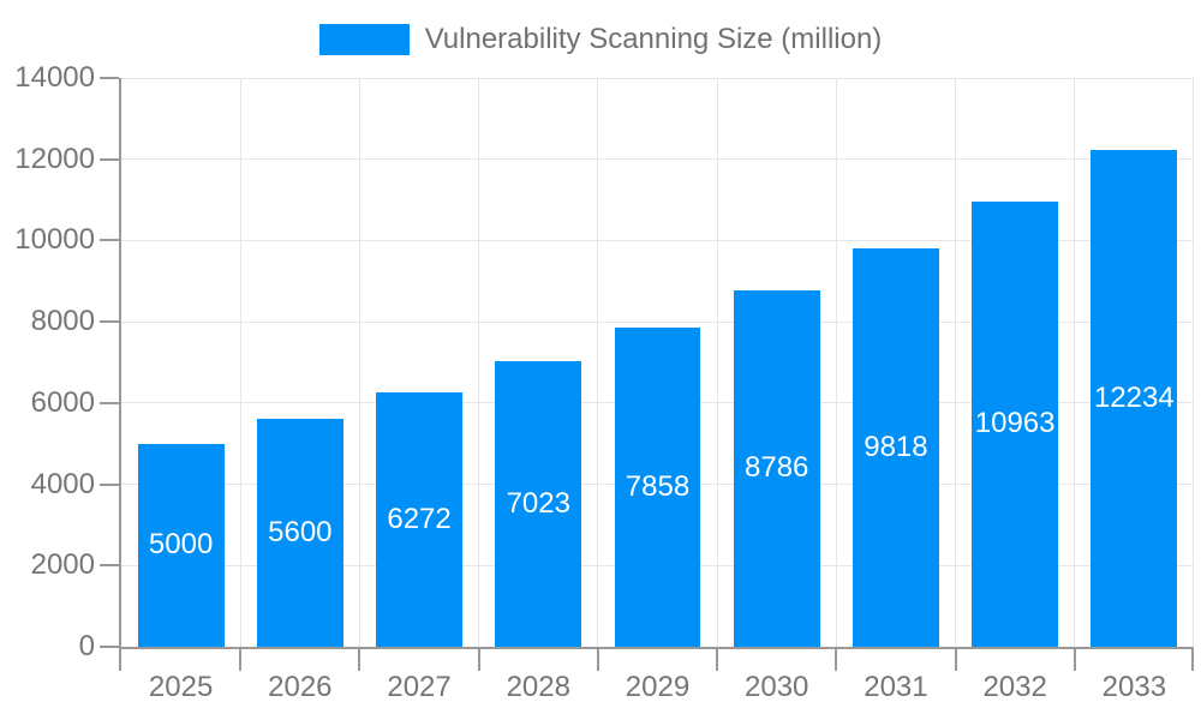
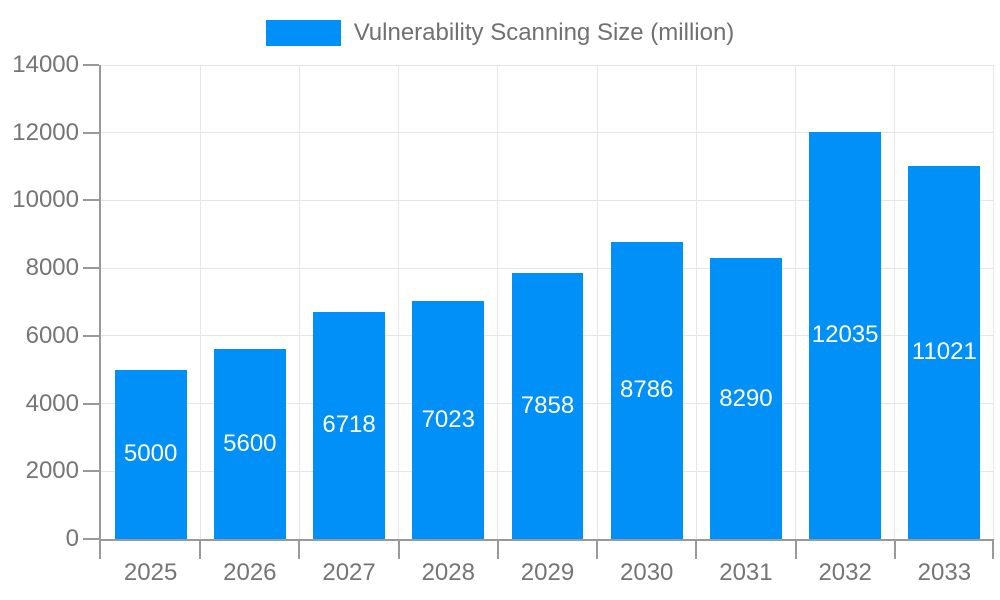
2027: 6272 -> 6718
2031: 9818 -> 8290
2032: 10963 -> 12035
2033: 12234 -> 11021
